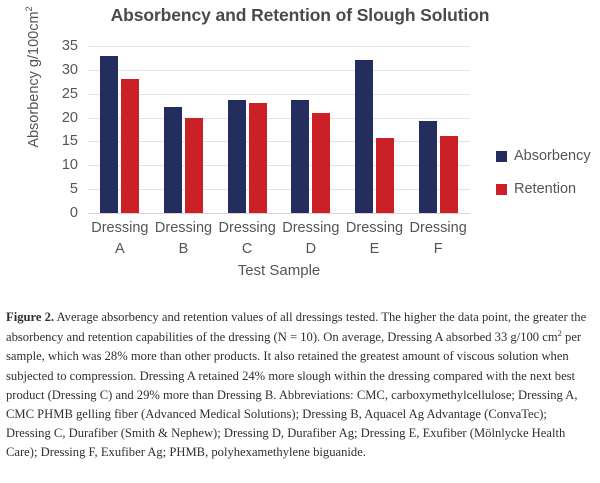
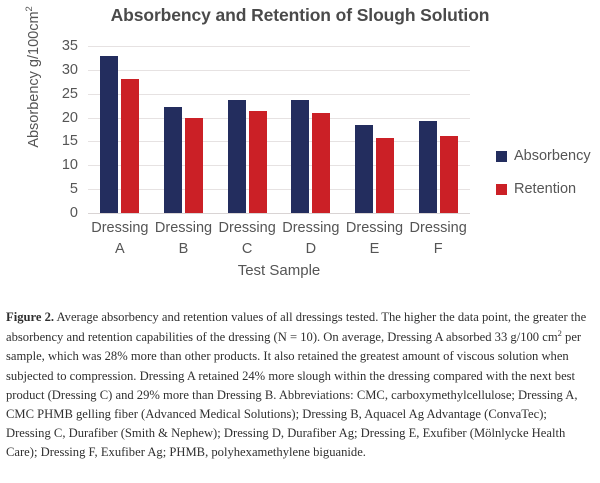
Retention/Dressing C: 23 -> 21
Absorbency/Dressing E: 32 -> 18
